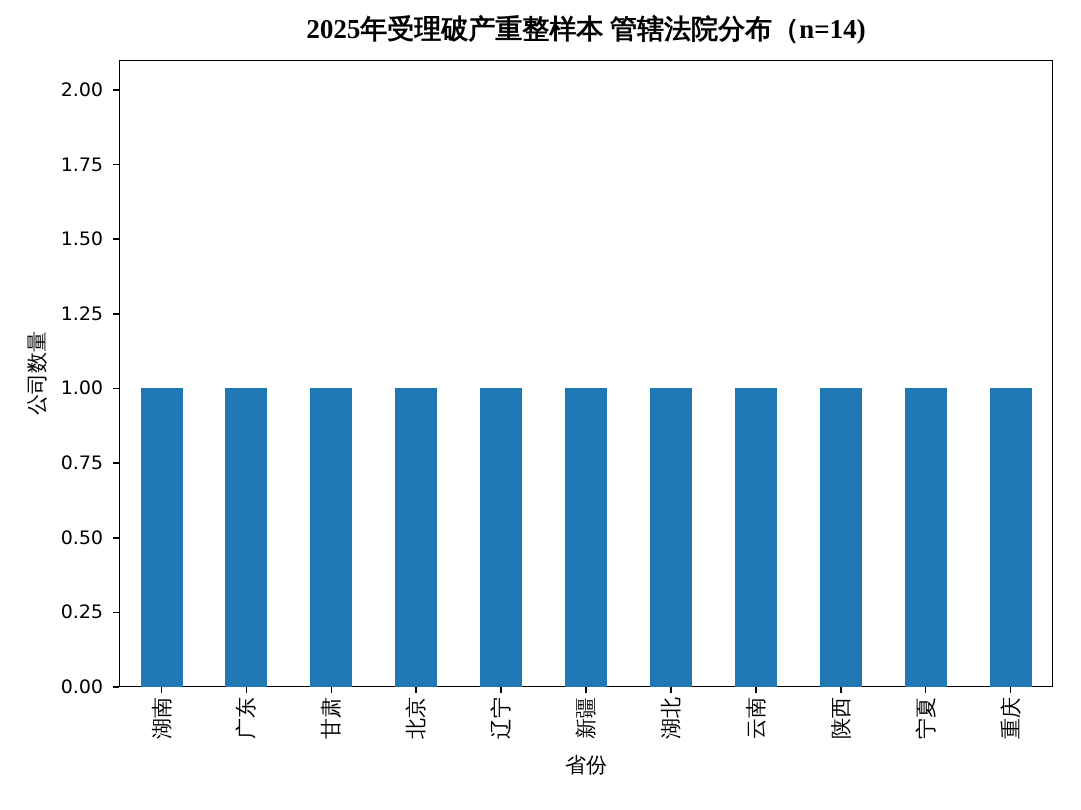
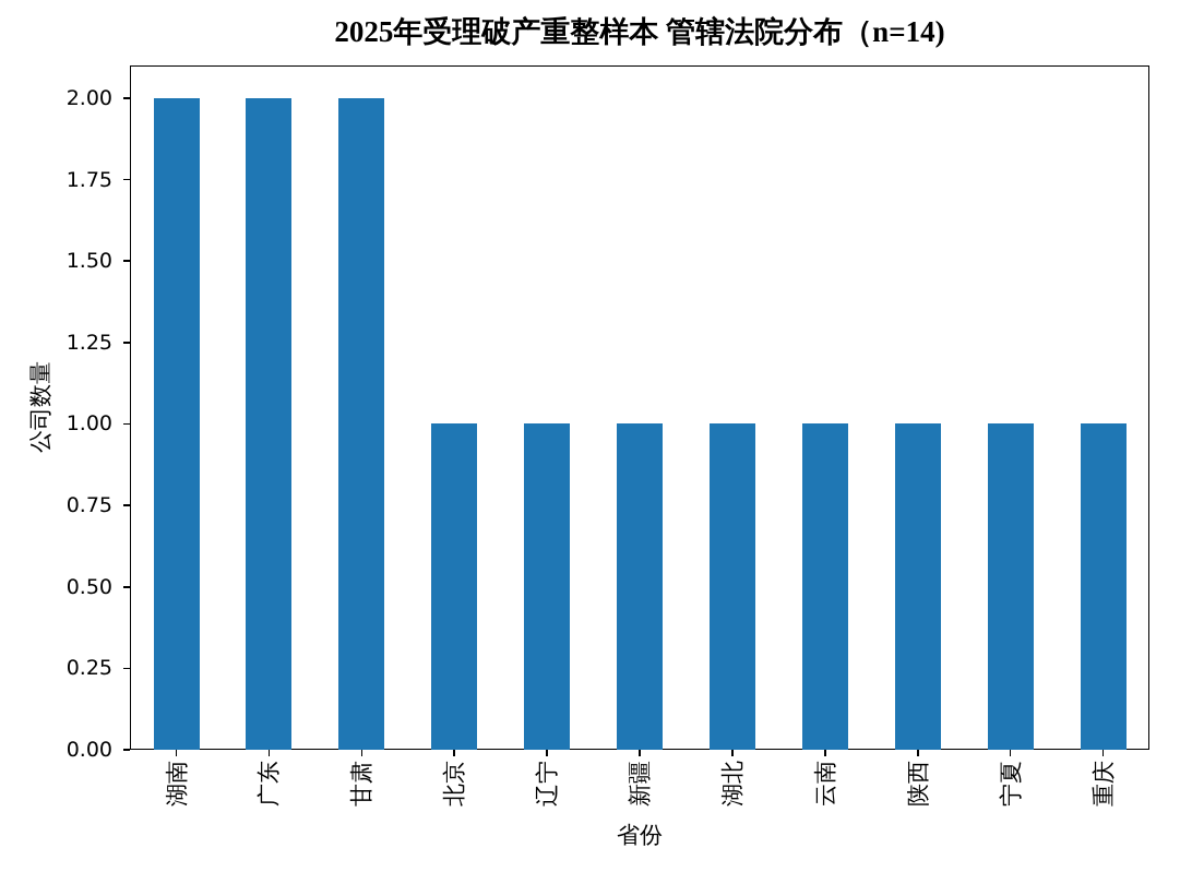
湖南: 1 -> 2
广东: 1 -> 2
甘肃: 1 -> 2
